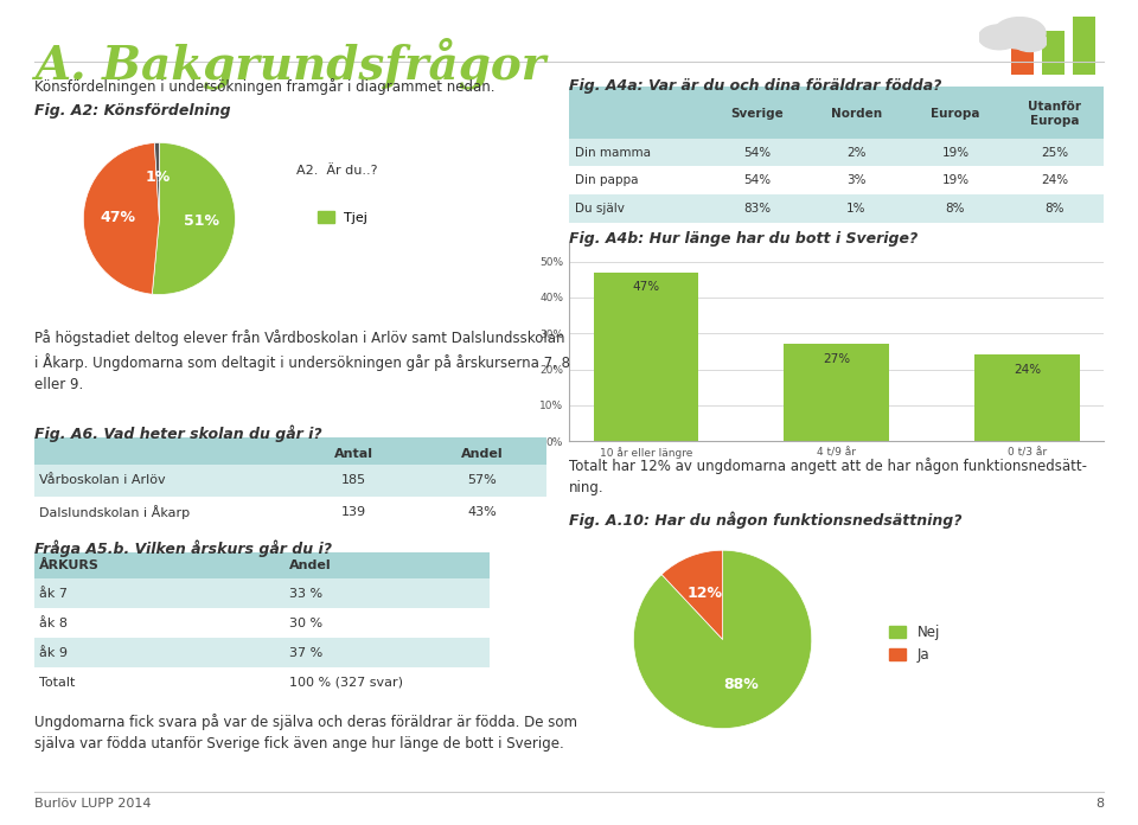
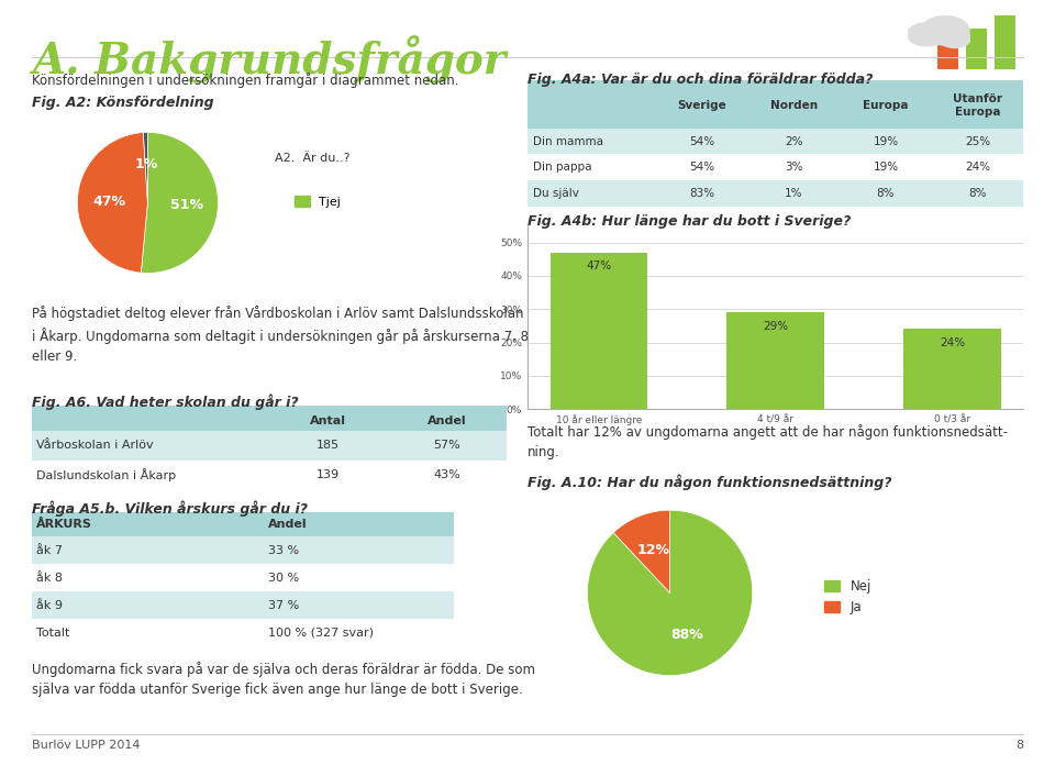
4 t/9 år: 27% -> 29%
